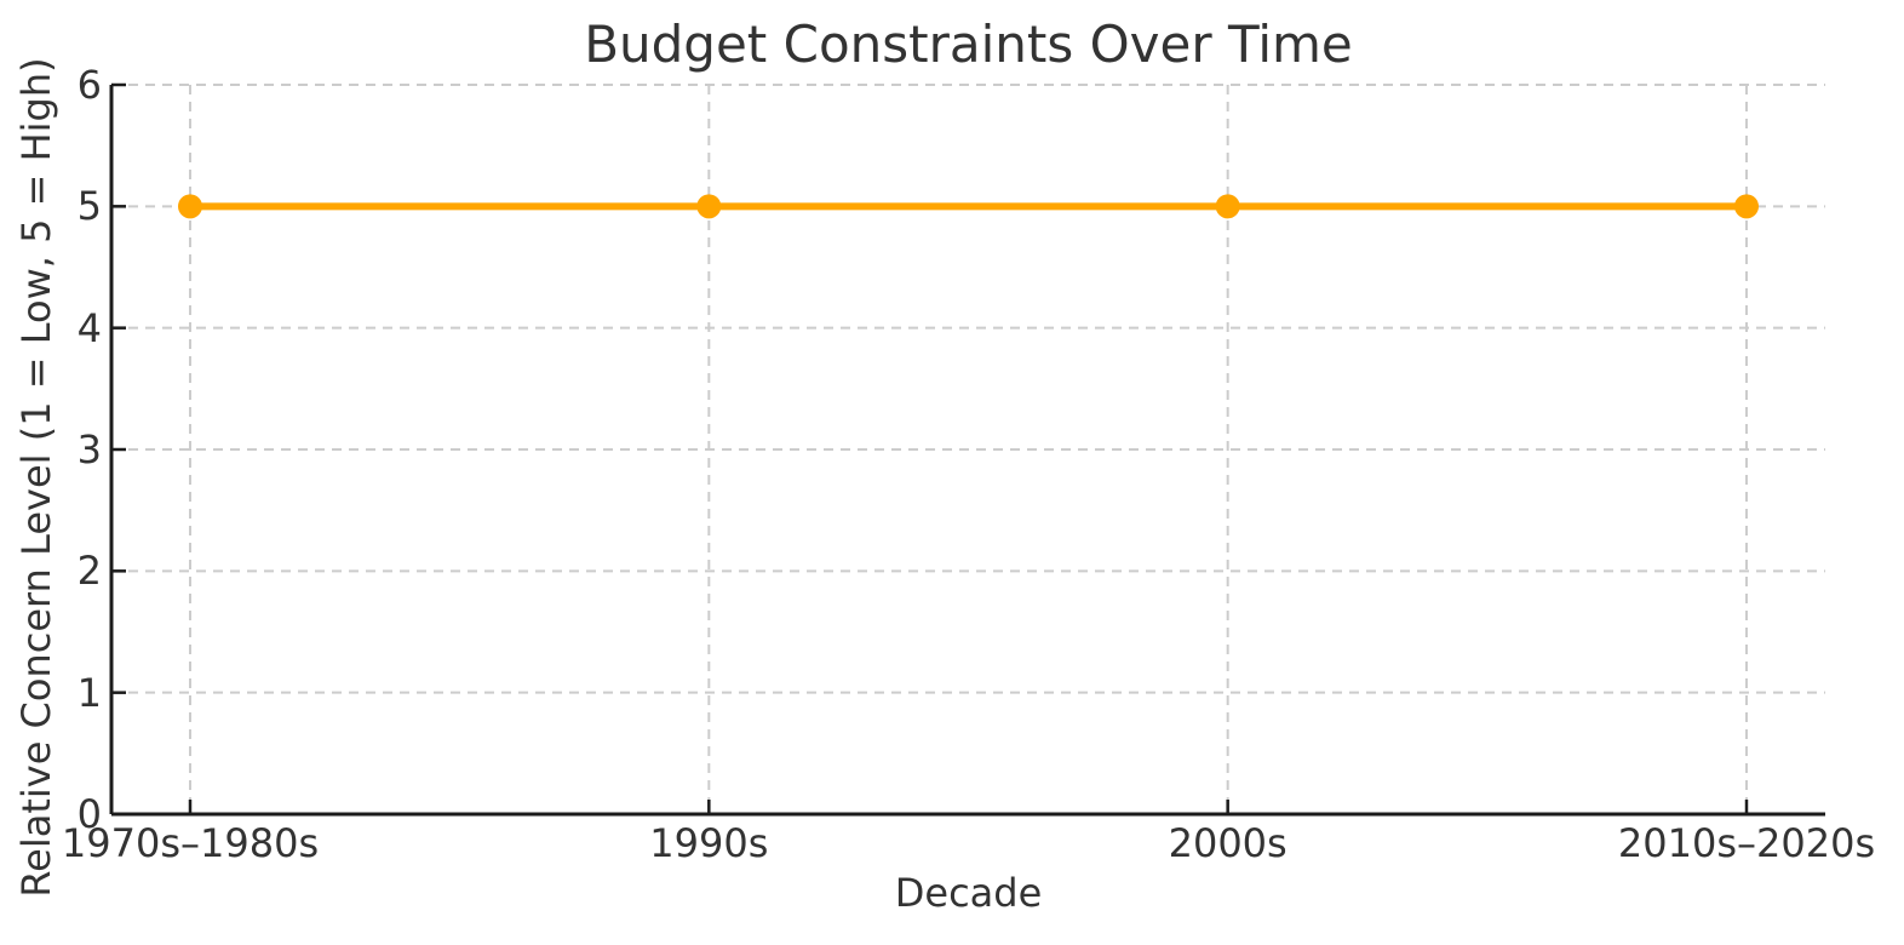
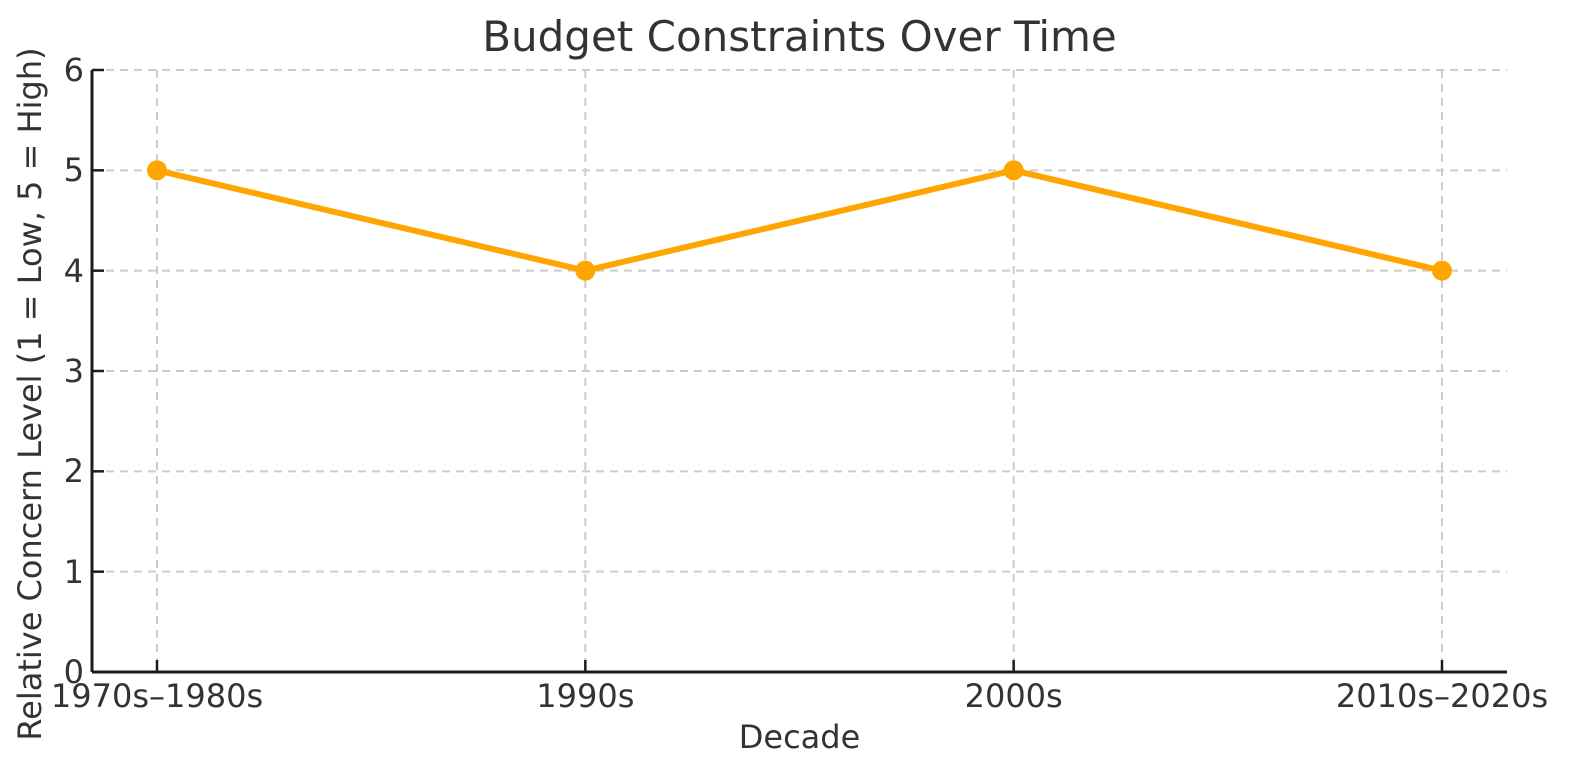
1990s: 5 -> 4
2010s–2020s: 5 -> 4
